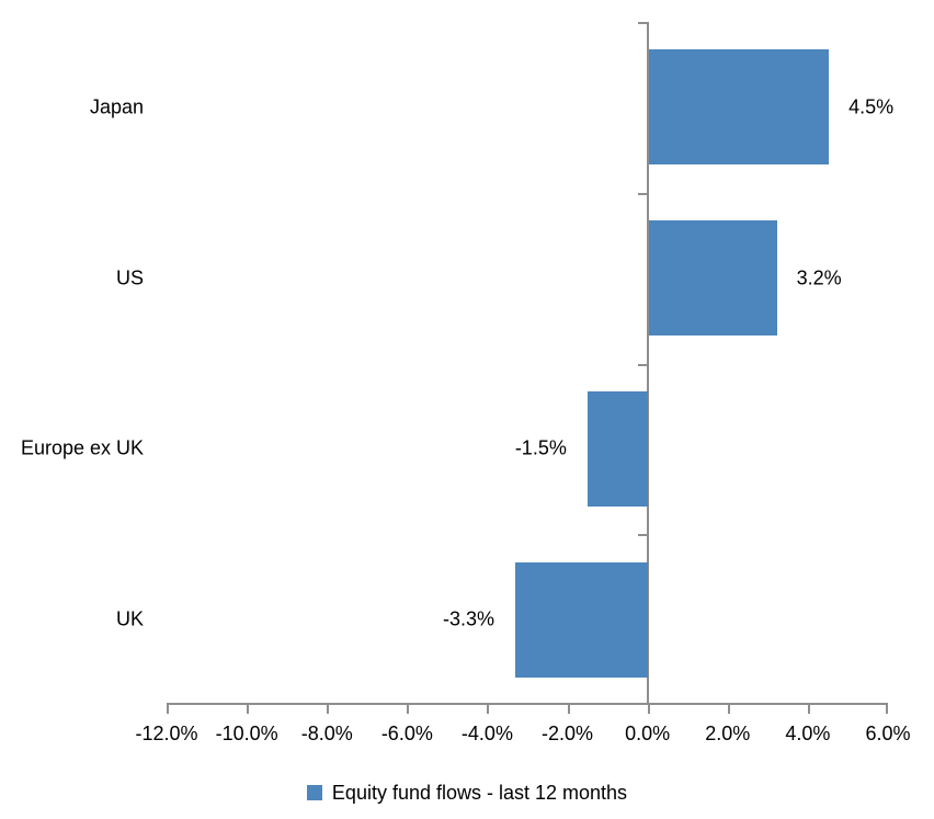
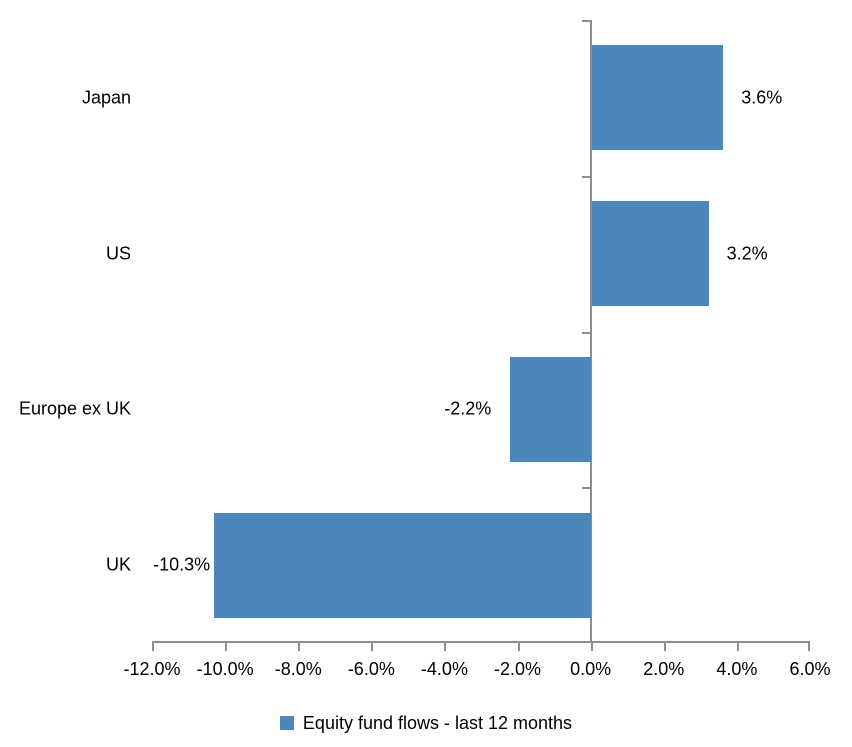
Japan: 4.5% -> 3.6%
Europe ex UK: -1.5% -> -2.2%
UK: -3.3% -> -10.3%
